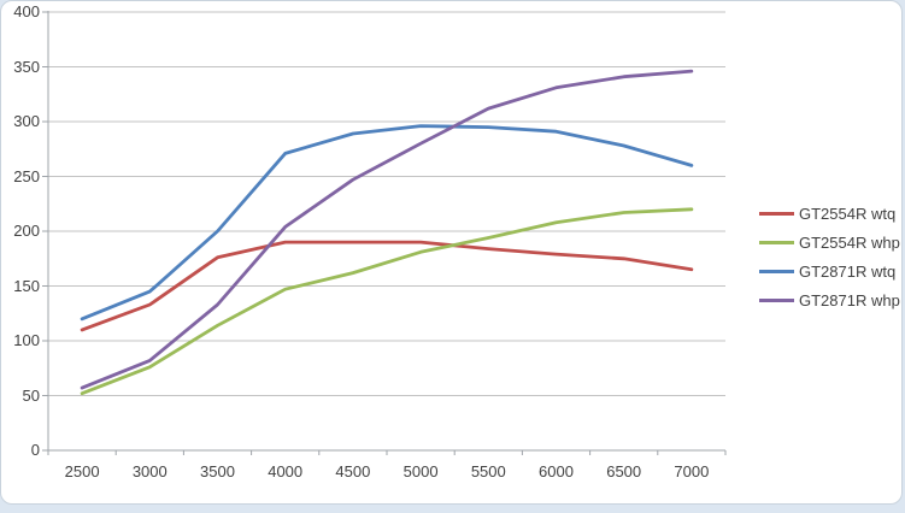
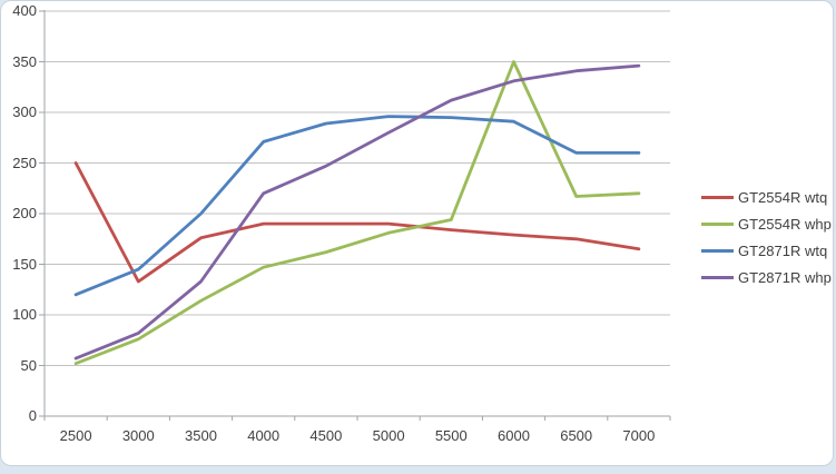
GT2554R wtq/2500: 110 -> 250
GT2871R whp/4000: 200 -> 220
GT2554R whp/6000: 210 -> 350
GT2871R wtq/6500: 280 -> 260
